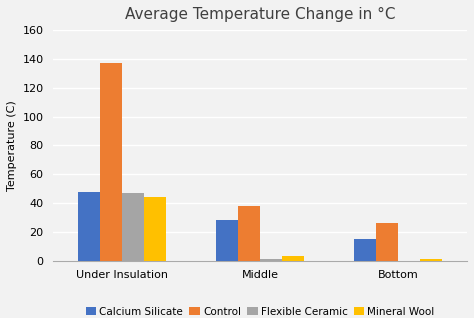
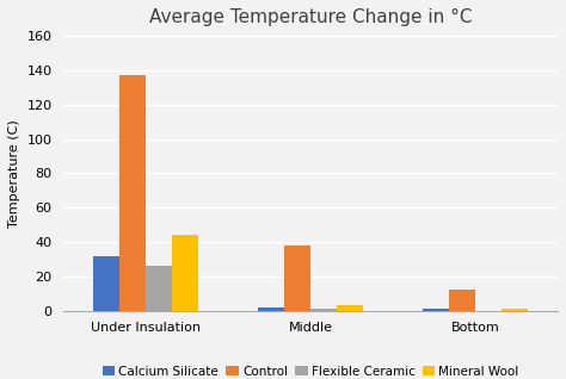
Calcium Silicate/Under Insulation: 48 -> 32
Flexible Ceramic/Under Insulation: 47 -> 26
Calcium Silicate/Middle: 28 -> 2
Calcium Silicate/Bottom: 15 -> 1
Control/Bottom: 26 -> 12
